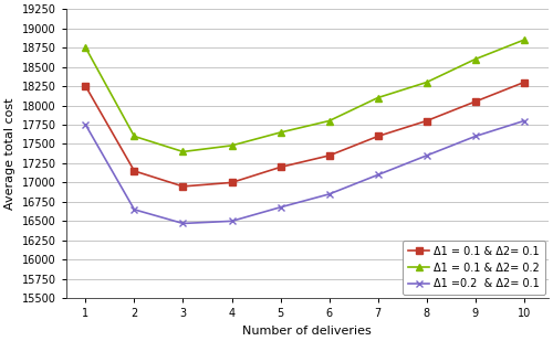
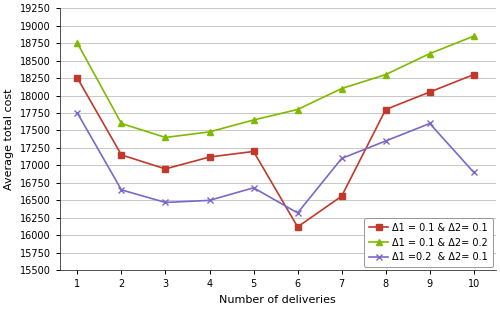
Δ1 = 0.1 & Δ2= 0.1/4: 17000 -> 17120
Δ1 = 0.1 & Δ2= 0.1/6: 17350 -> 16120
Δ1 =0.2 & Δ2= 0.1/6: 16850 -> 16320
Δ1 = 0.1 & Δ2= 0.1/7: 17600 -> 16560
Δ1 =0.2 & Δ2= 0.1/10: 17800 -> 16900
